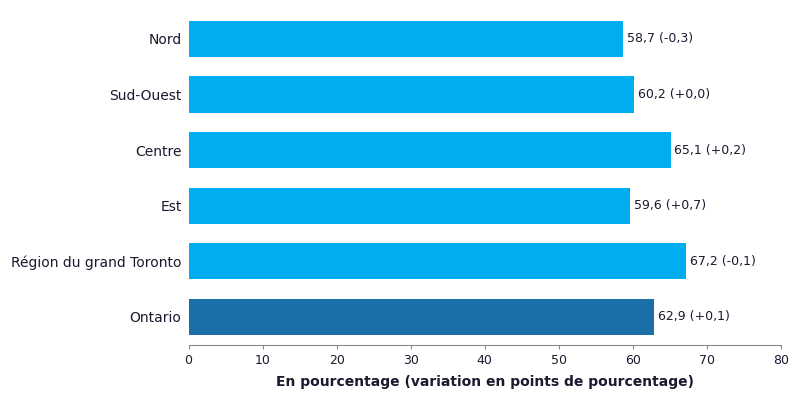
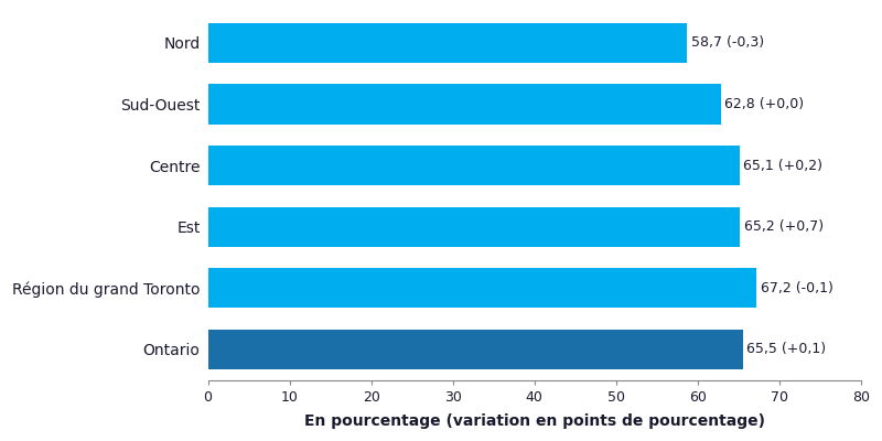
Sud-Ouest: 60,2 -> 62,8
Est: 59,6 -> 65,2
Ontario: 62,9 -> 65,5
